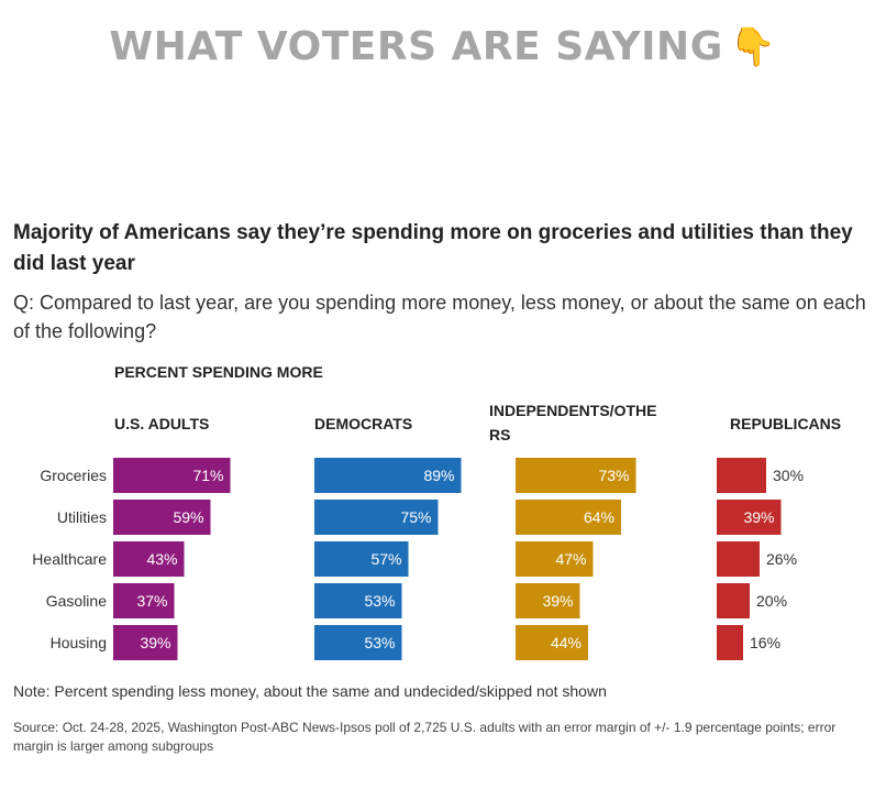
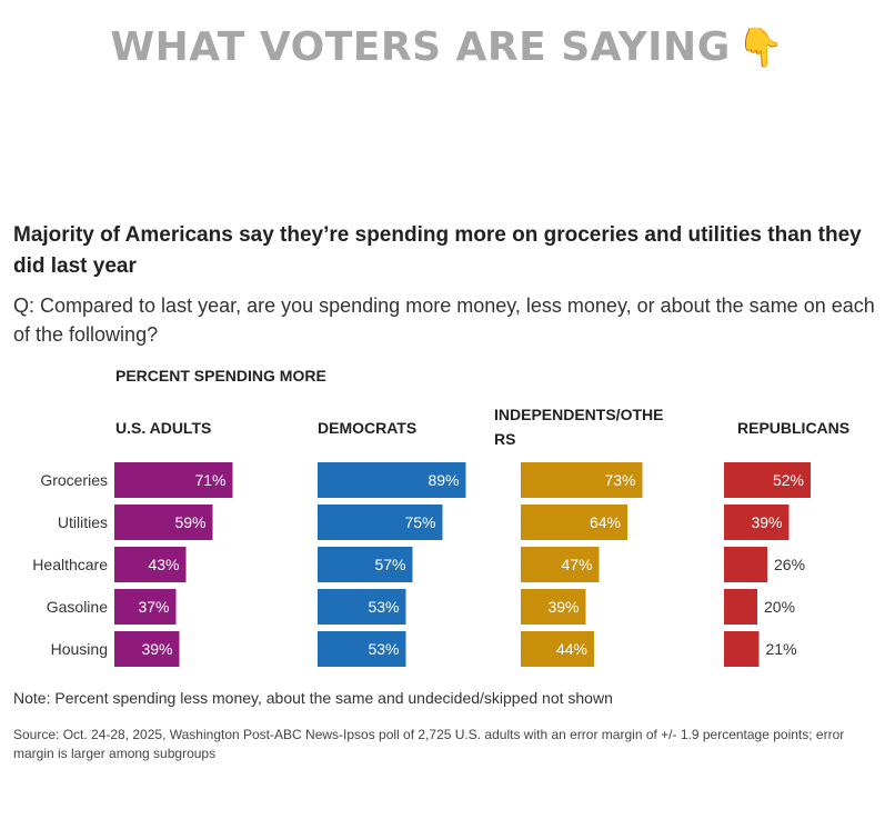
REPUBLICANS/Groceries: 30% -> 52%
REPUBLICANS/Housing: 16% -> 21%
